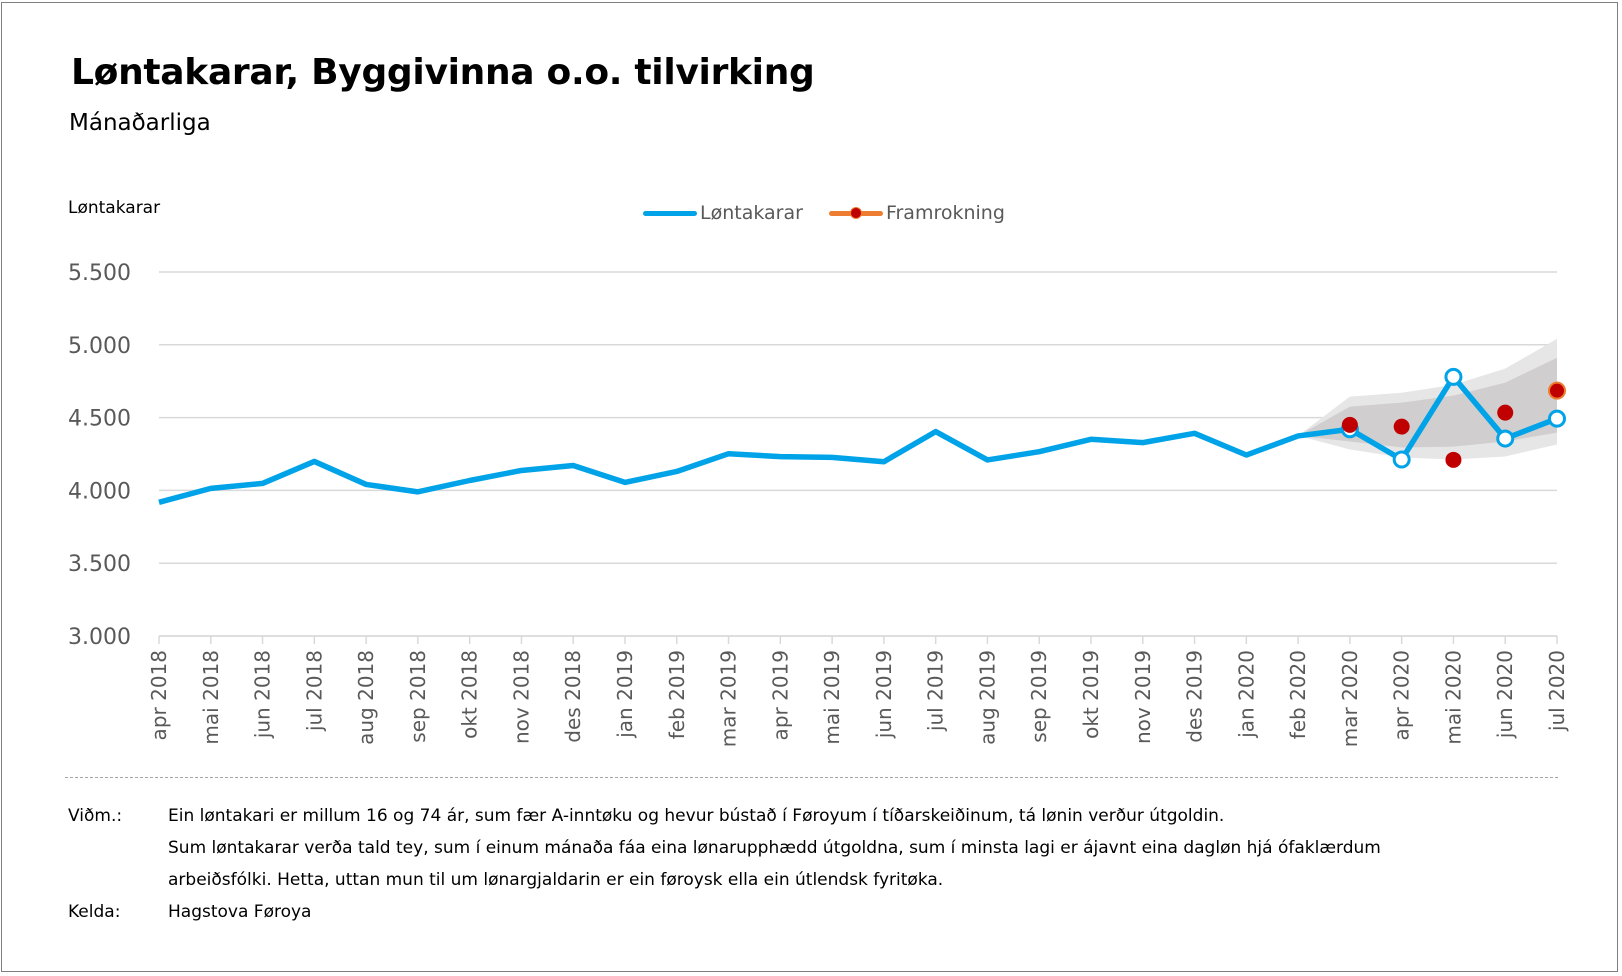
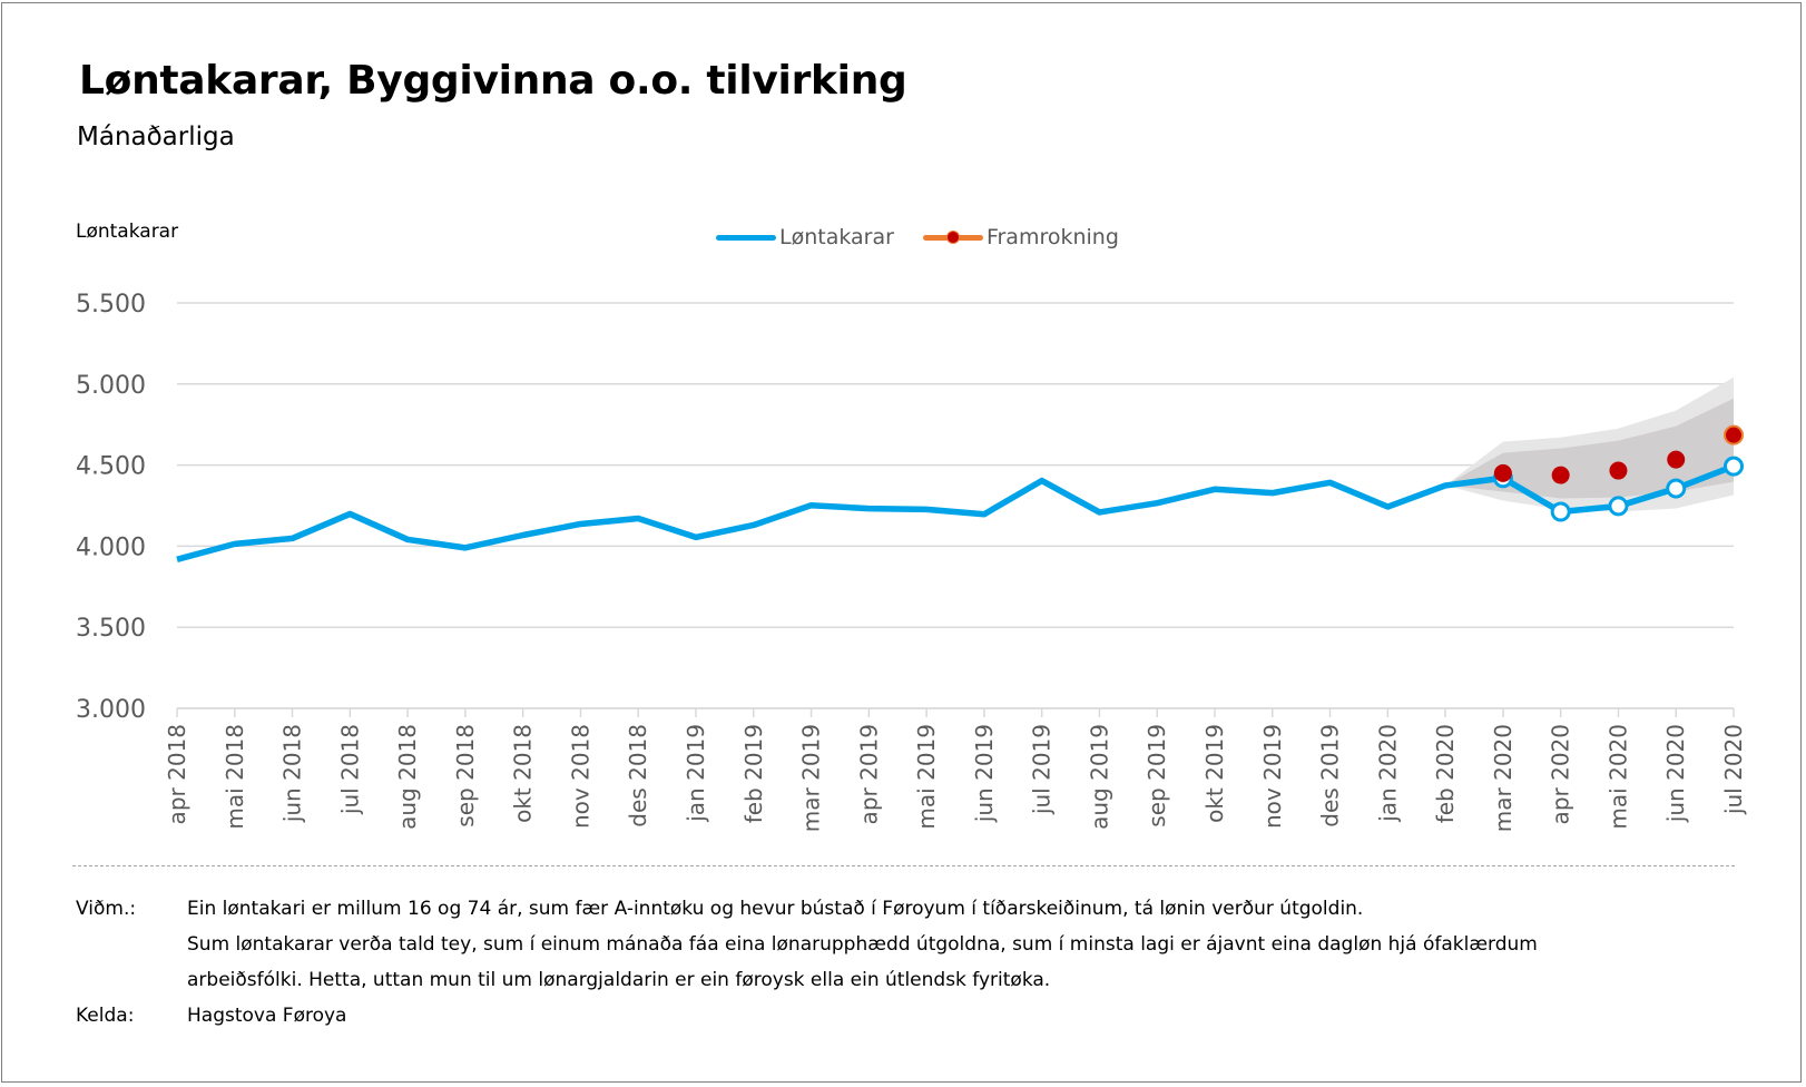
Løntakarar/mai 2020: 4780 -> 4250
Framrokning/mai 2020: 4210 -> 4470
